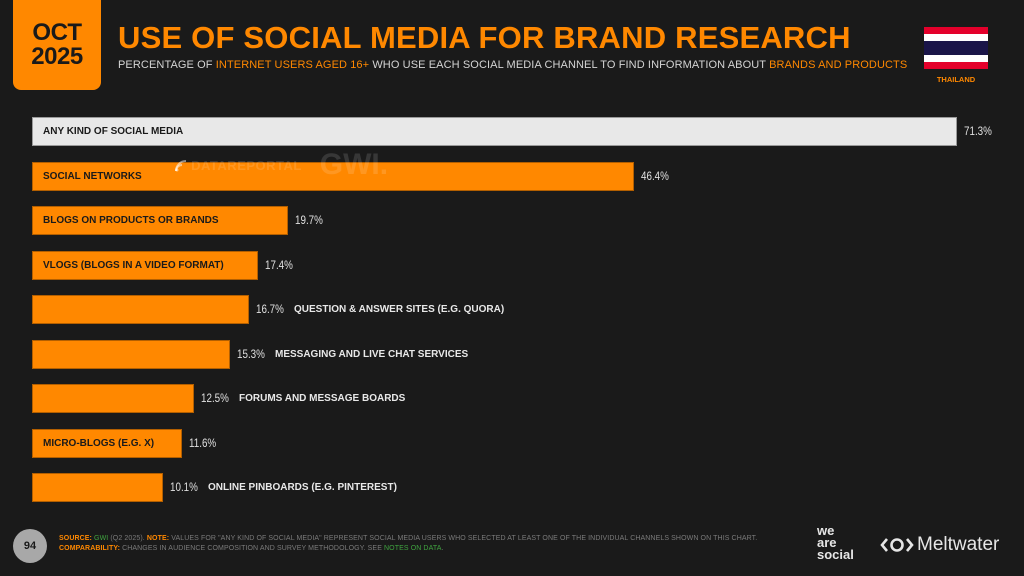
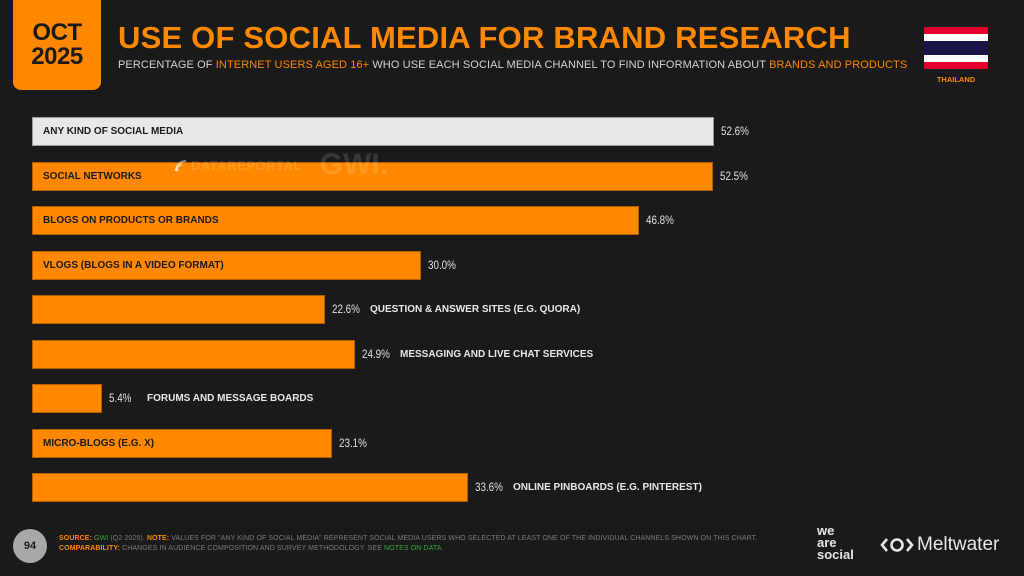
ANY KIND OF SOCIAL MEDIA: 71.3% -> 52.6%
SOCIAL NETWORKS: 46.4% -> 52.5%
BLOGS ON PRODUCTS OR BRANDS: 19.7% -> 46.8%
VLOGS (BLOGS IN A VIDEO FORMAT): 17.4% -> 30.0%
QUESTION & ANSWER SITES (E.G. QUORA): 16.7% -> 22.6%
MESSAGING AND LIVE CHAT SERVICES: 15.3% -> 24.9%
FORUMS AND MESSAGE BOARDS: 12.5% -> 5.4%
MICRO-BLOGS (E.G. X): 11.6% -> 23.1%
ONLINE PINBOARDS (E.G. PINTEREST): 10.1% -> 33.6%
